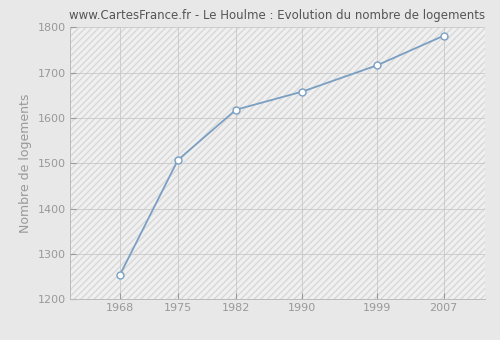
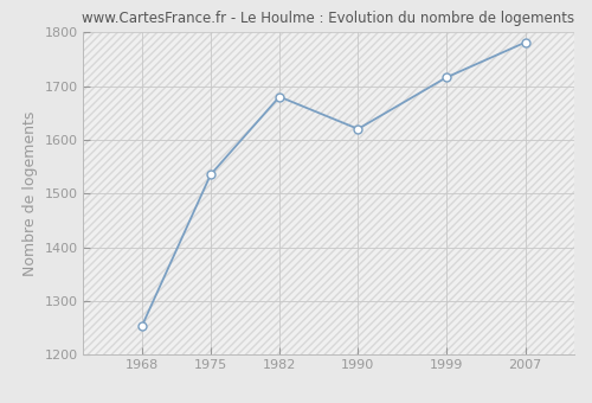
1975: 1507 -> 1535
1982: 1618 -> 1680
1990: 1658 -> 1620
